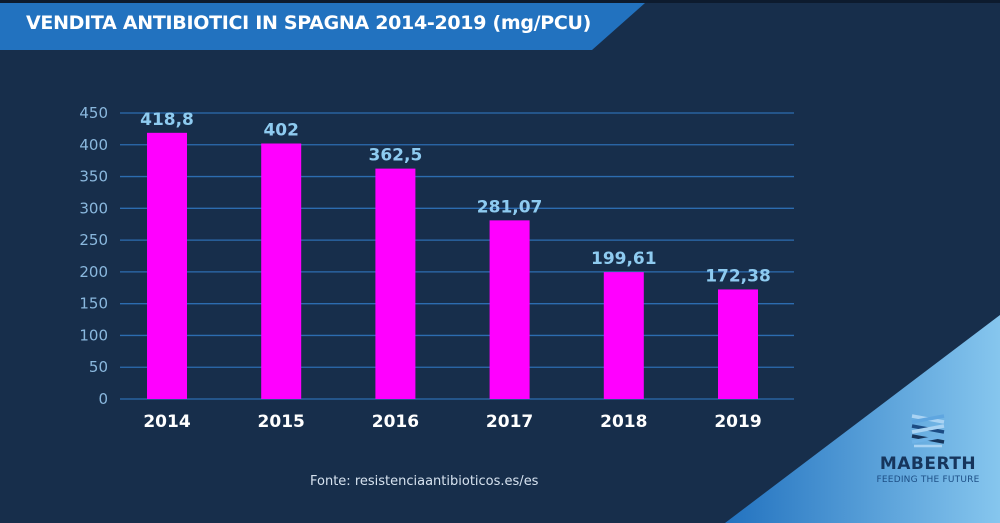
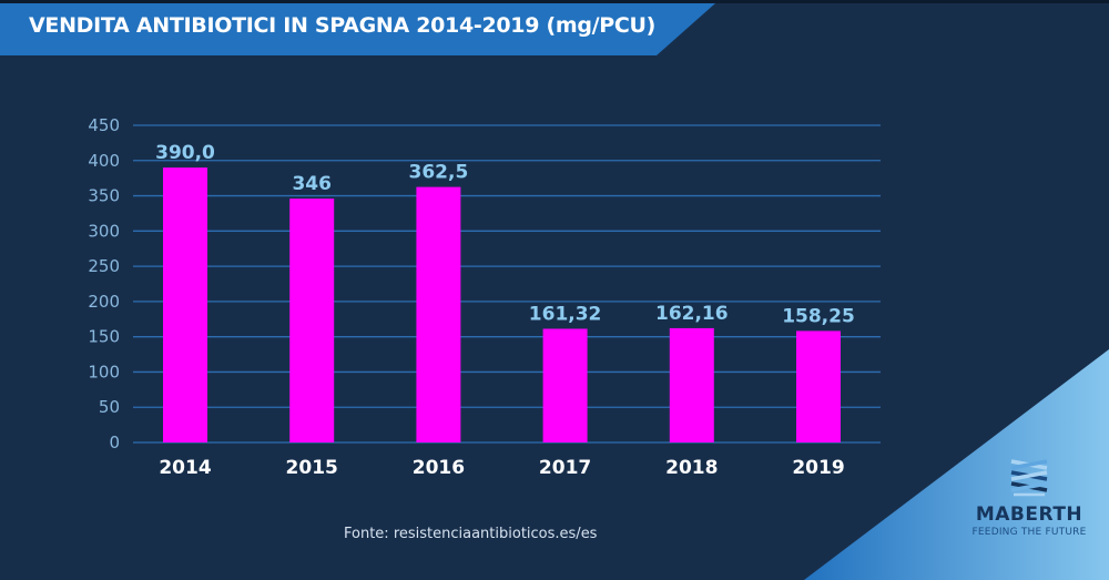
2014: 418,8 -> 390,0
2015: 402 -> 346
2017: 281,07 -> 161,32
2018: 199,61 -> 162,16
2019: 172,38 -> 158,25
